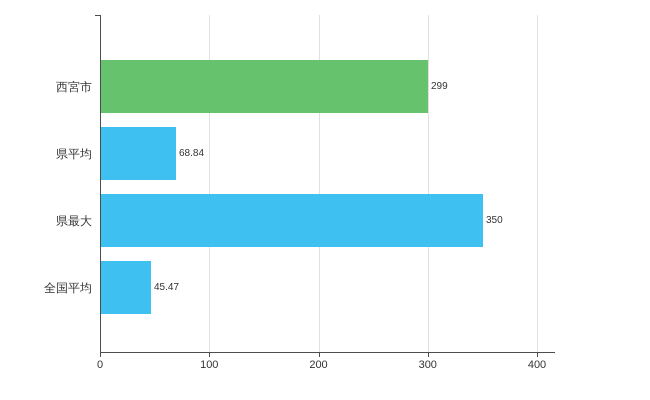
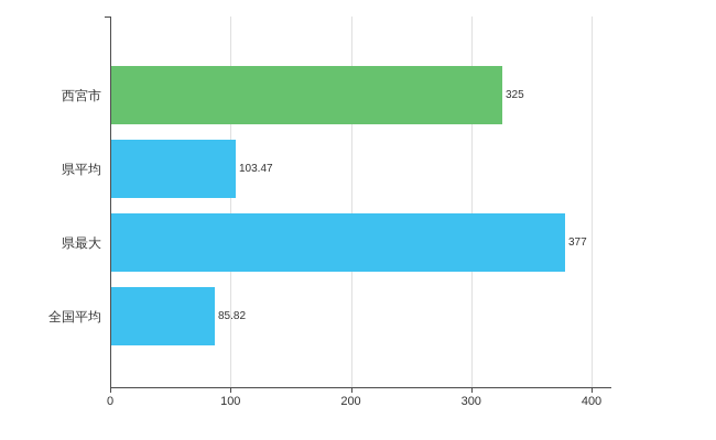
西宮市: 299 -> 325
県平均: 68.84 -> 103.47
県最大: 350 -> 377
全国平均: 45.47 -> 85.82
